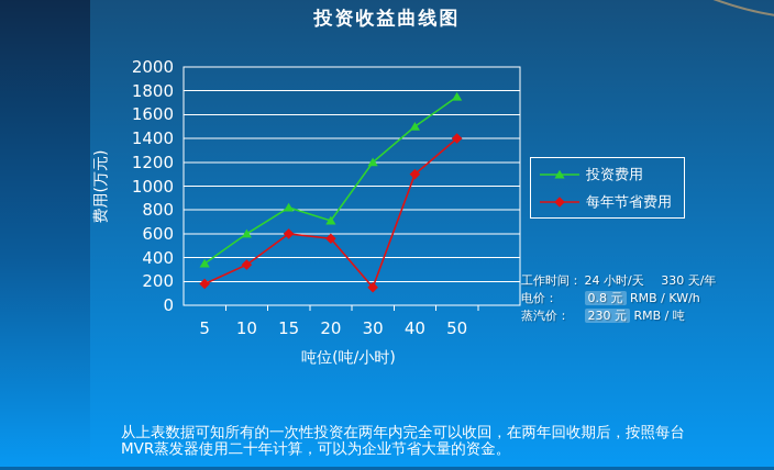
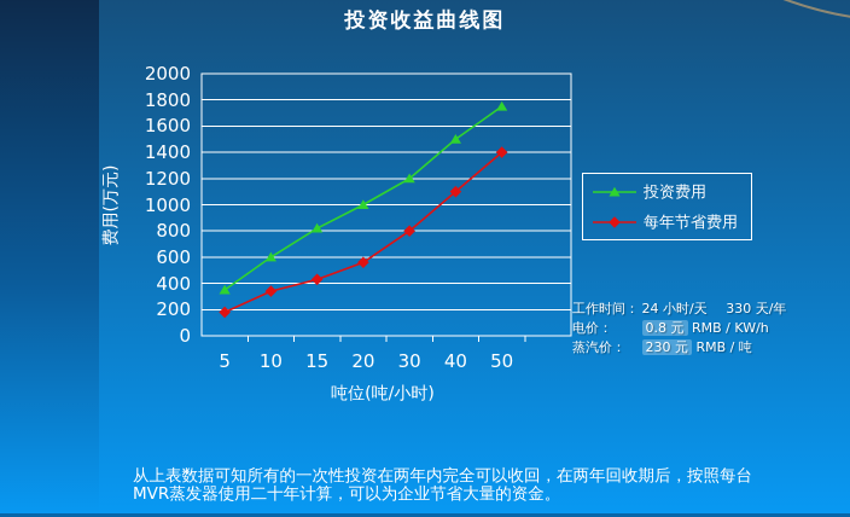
每年节省费用/15: 600 -> 430
投资费用/20: 710 -> 1000
每年节省费用/30: 150 -> 800
